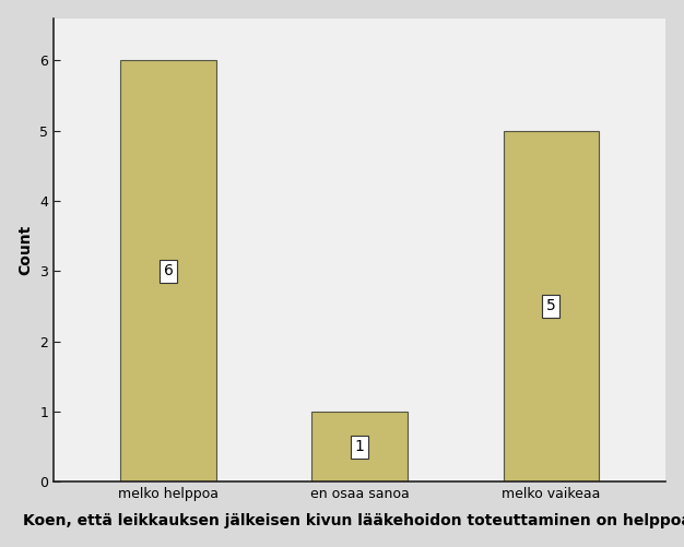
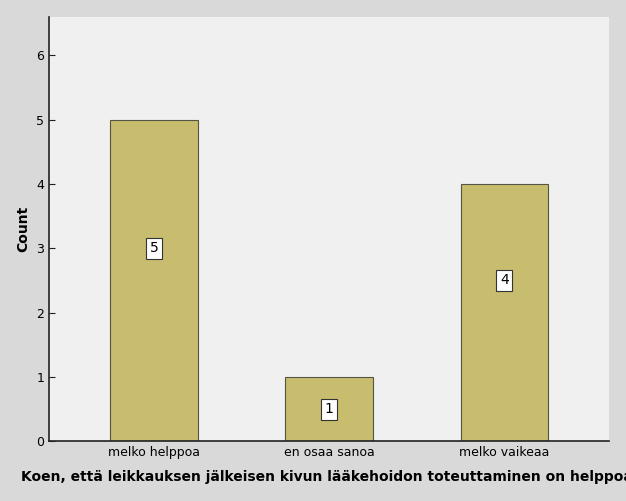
melko helppoa: 6 -> 5
melko vaikeaa: 5 -> 4
